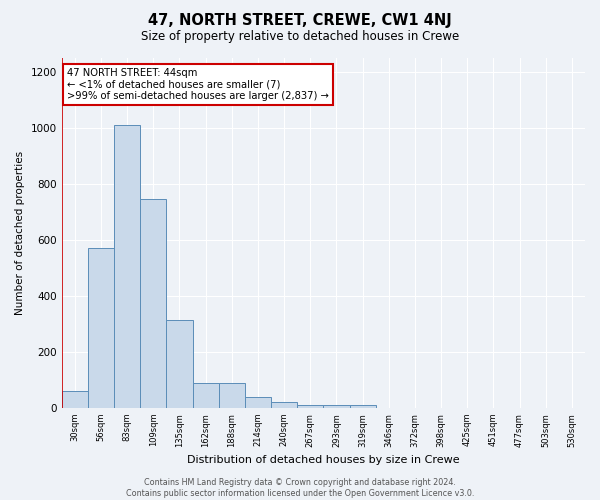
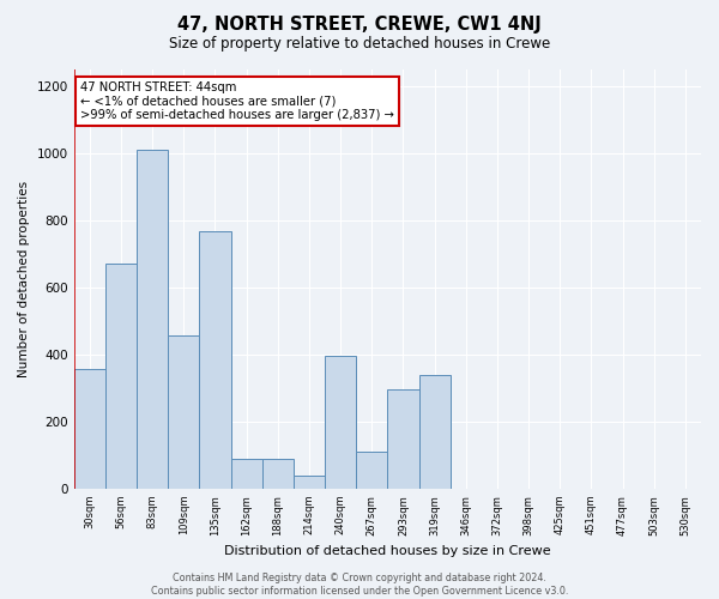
30sqm: 60 -> 355
56sqm: 570 -> 670
109sqm: 745 -> 455
135sqm: 315 -> 765
240sqm: 20 -> 395
267sqm: 10 -> 110
293sqm: 10 -> 295
319sqm: 10 -> 340
